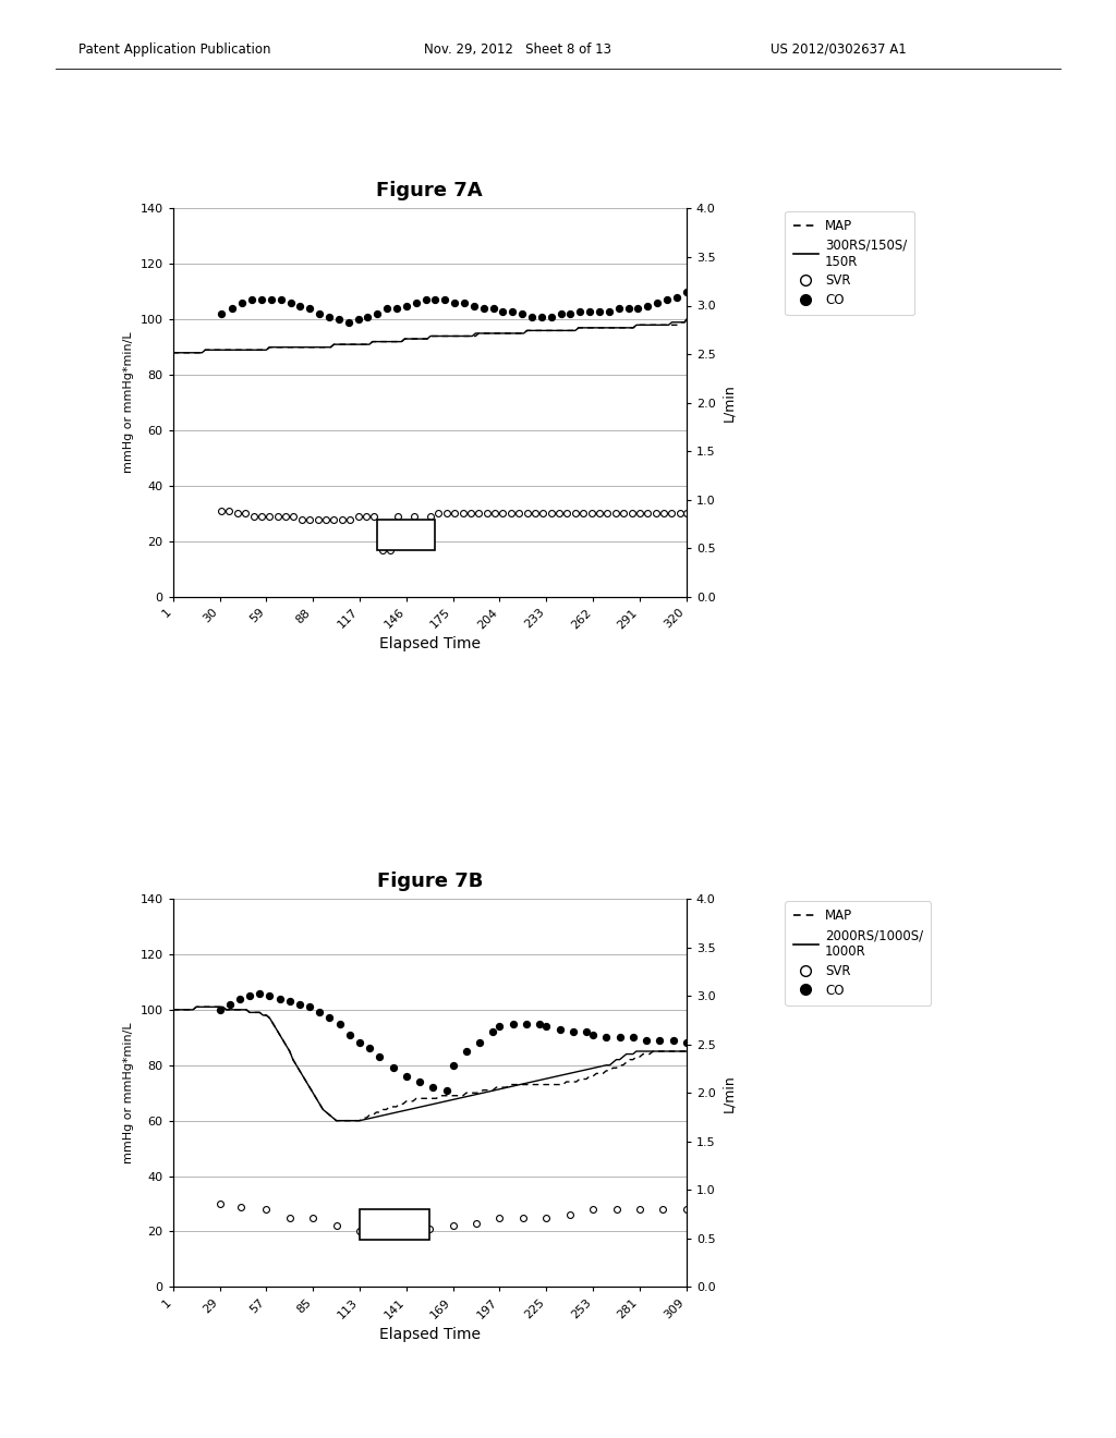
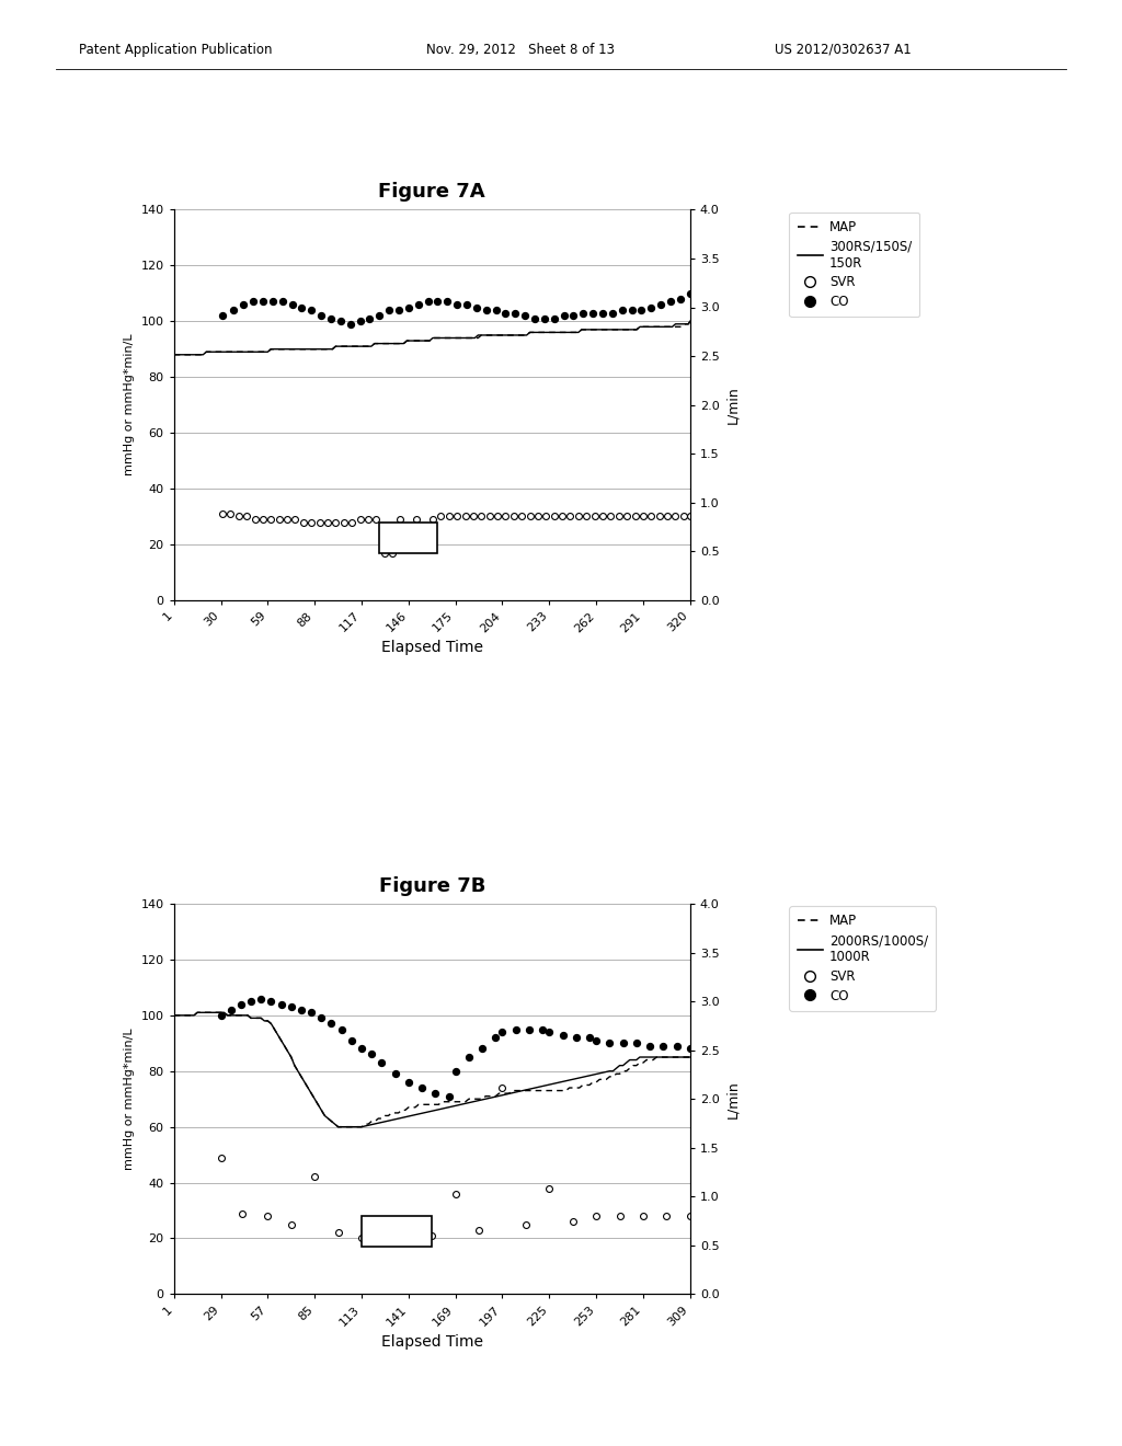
Figure 7B/SVR/29: 30 -> 49
Figure 7B/SVR/85: 25 -> 42
Figure 7B/SVR/169: 22 -> 36
Figure 7B/SVR/197: 25 -> 74
Figure 7B/SVR/225: 25 -> 38
